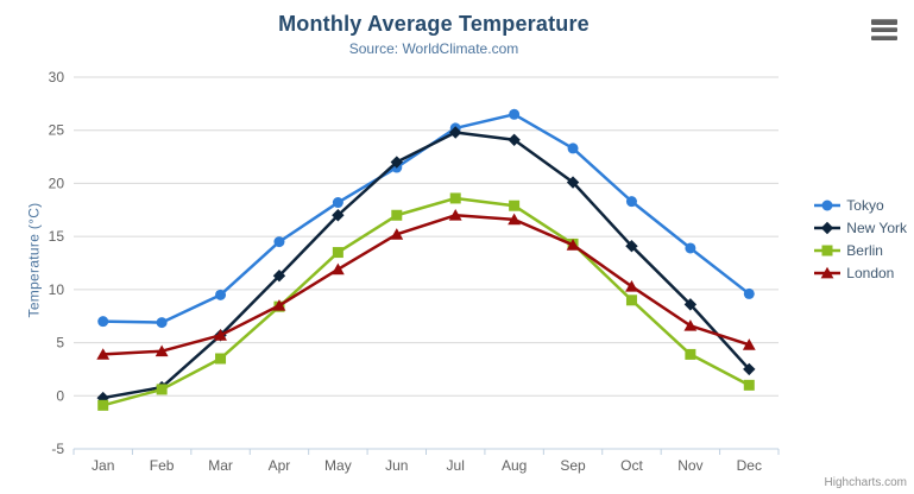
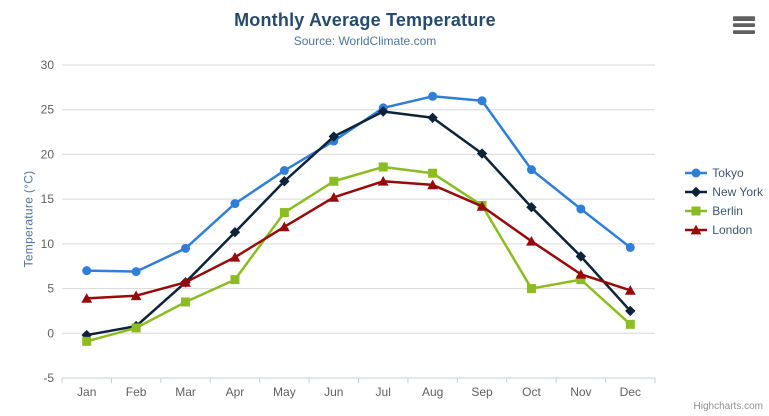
Berlin/Apr: 8 -> 6
Tokyo/Sep: 23 -> 26
Berlin/Oct: 9 -> 5
Berlin/Nov: 4 -> 6
